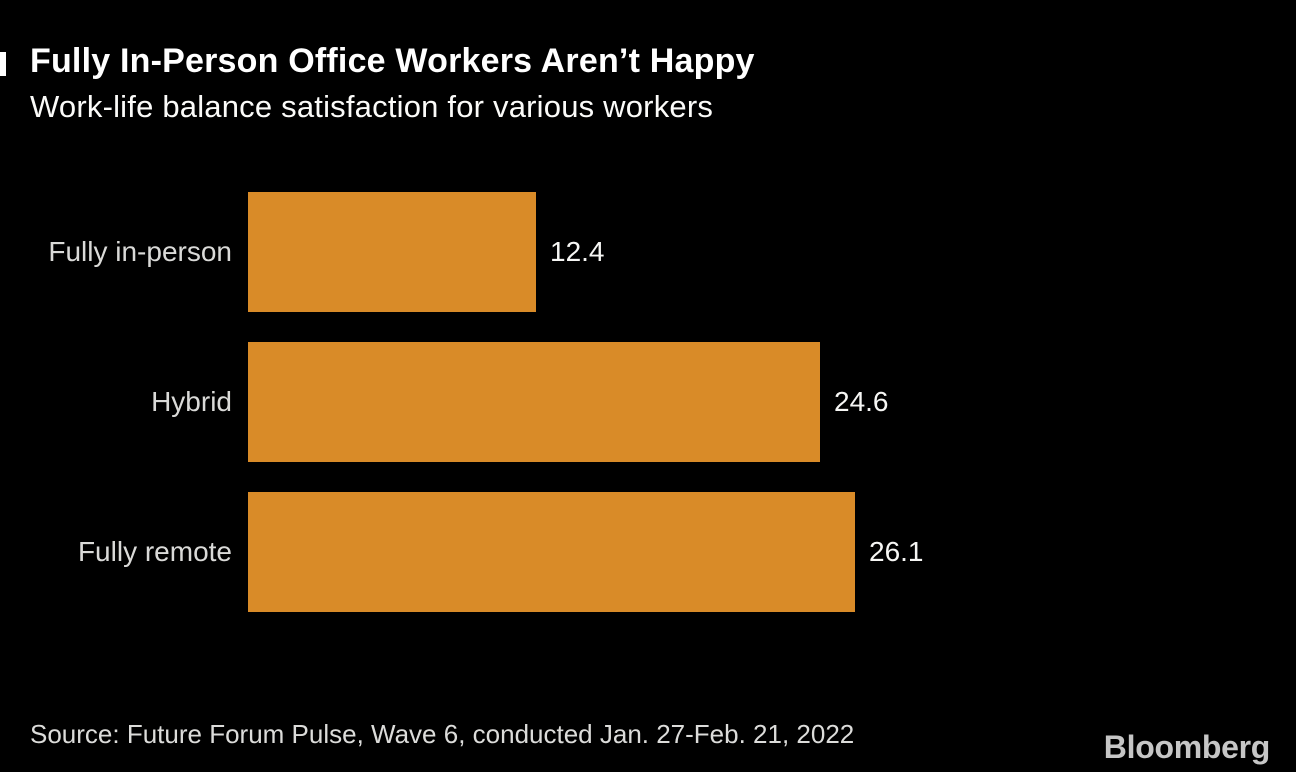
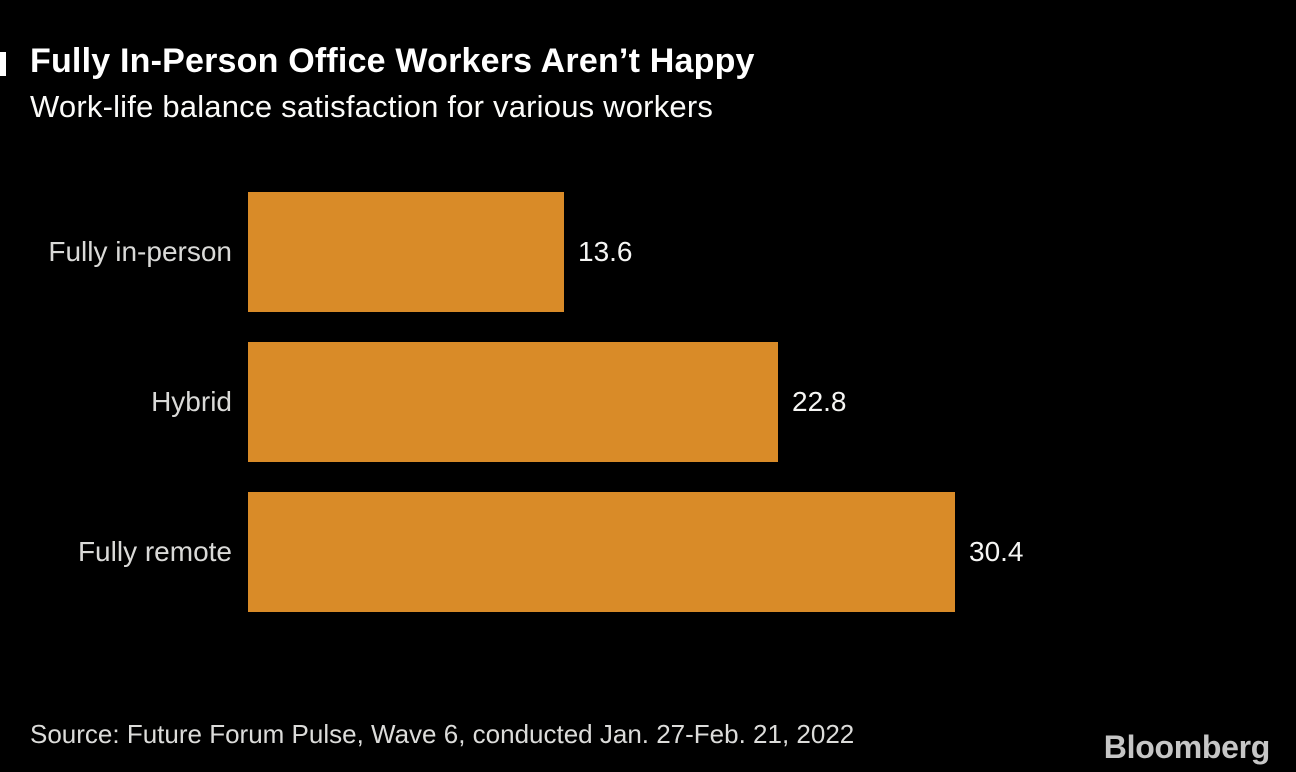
Fully in-person: 12.4 -> 13.6
Hybrid: 24.6 -> 22.8
Fully remote: 26.1 -> 30.4
